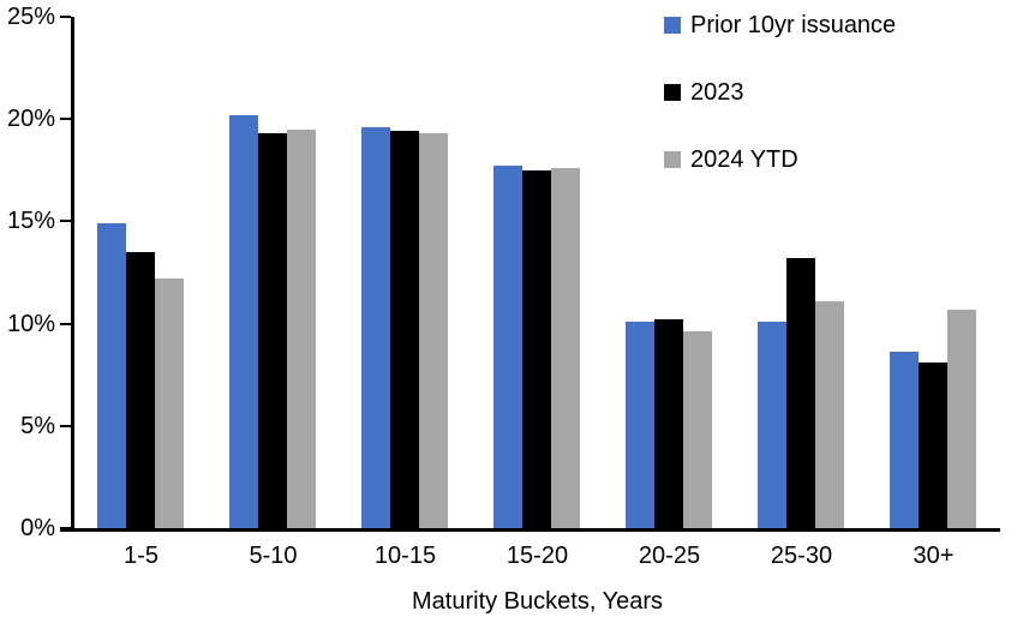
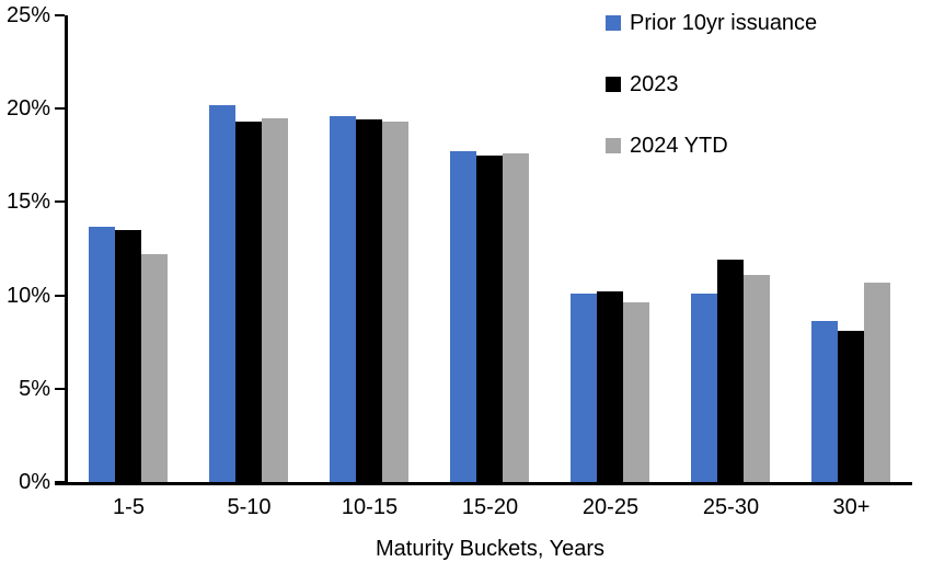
Prior 10yr issuance/1-5: 14.9% -> 13.7%
2023/25-30: 13.2% -> 11.9%
